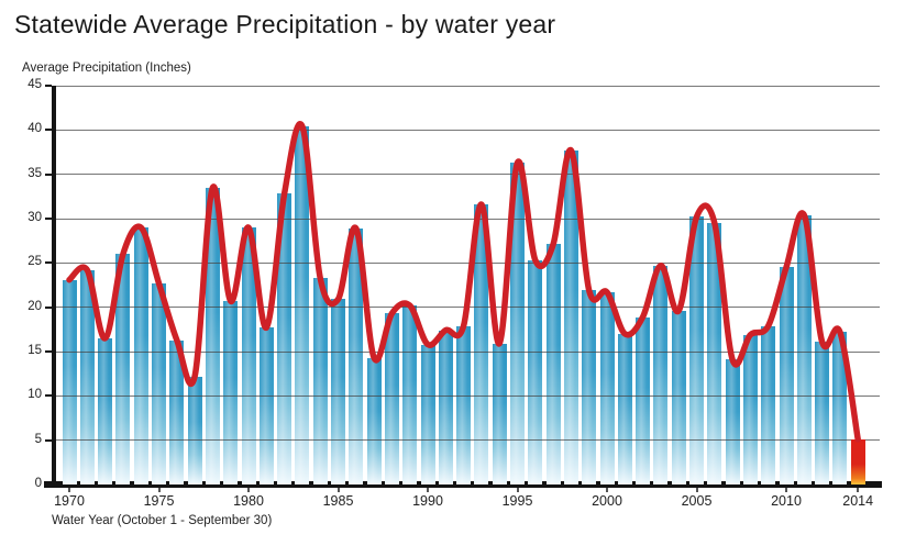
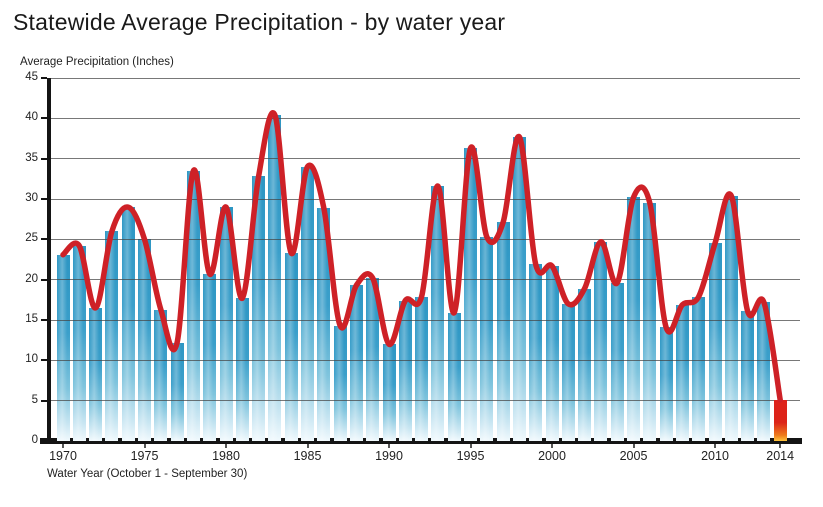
1975: 23 -> 25
1985: 21 -> 34
1990: 16 -> 12
